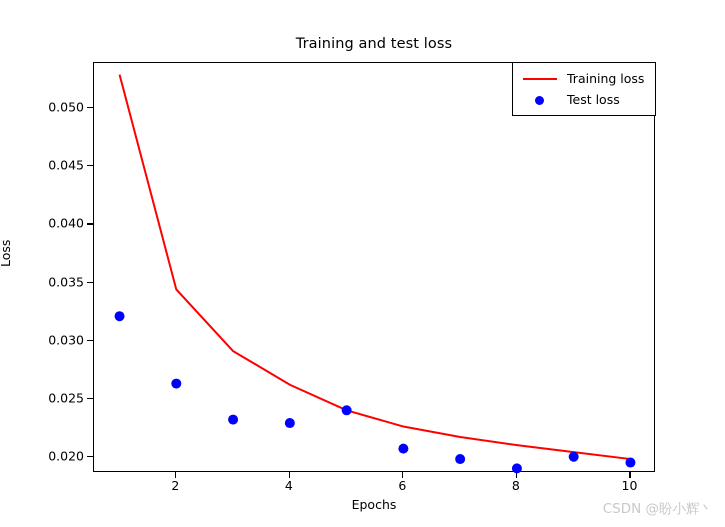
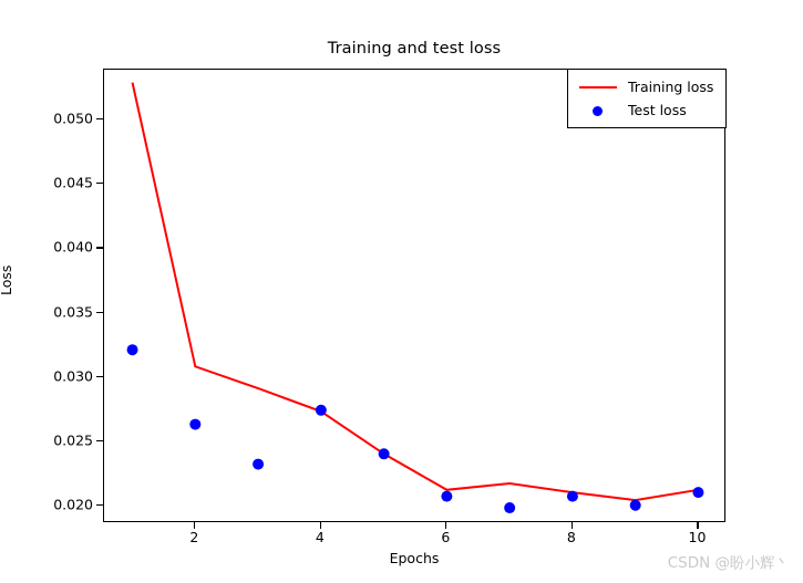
Training loss/2: 0.0344 -> 0.0308
Training loss/4: 0.0262 -> 0.0273
Test loss/4: 0.0229 -> 0.0274
Training loss/6: 0.0226 -> 0.0212
Test loss/8: 0.0190 -> 0.0207
Training loss/10: 0.0198 -> 0.0212
Test loss/10: 0.0195 -> 0.0210
